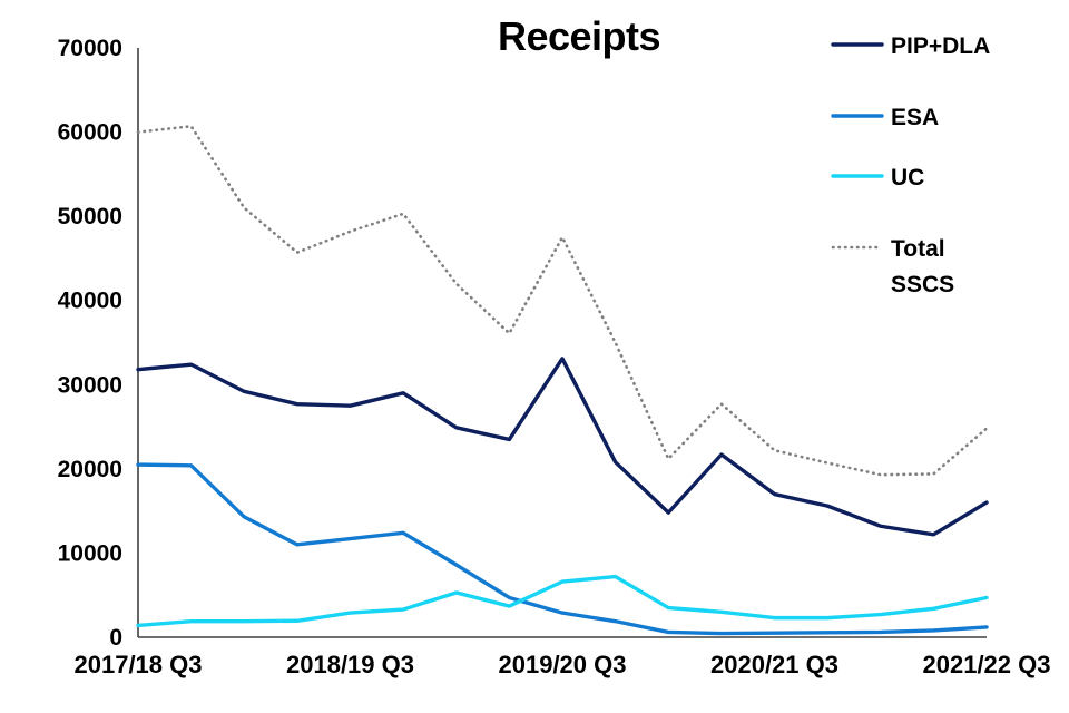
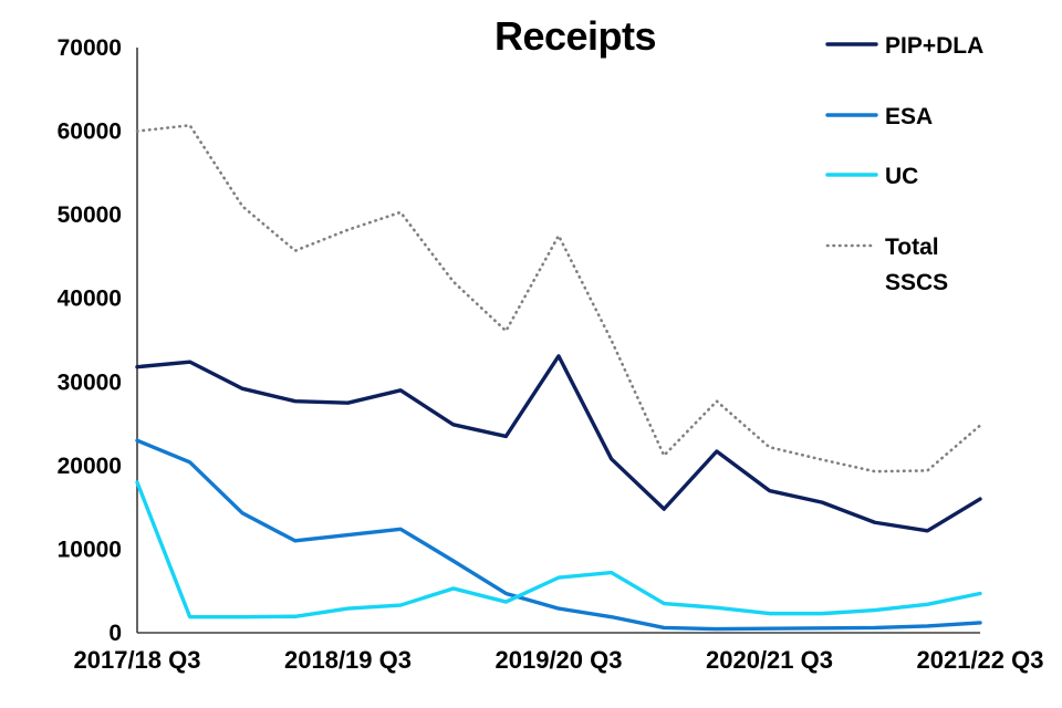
ESA/0: 20000 -> 23000
UC/0: 1000 -> 18000
